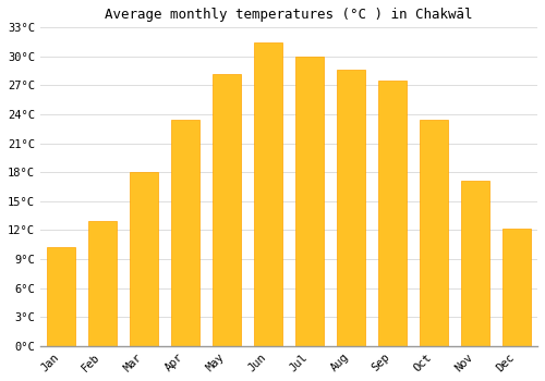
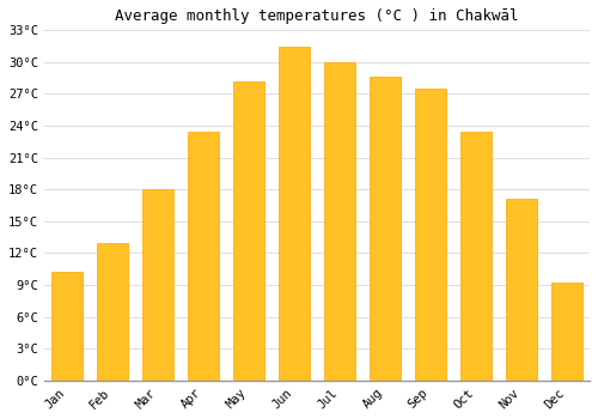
Dec: 12.2°C -> 9.2°C
